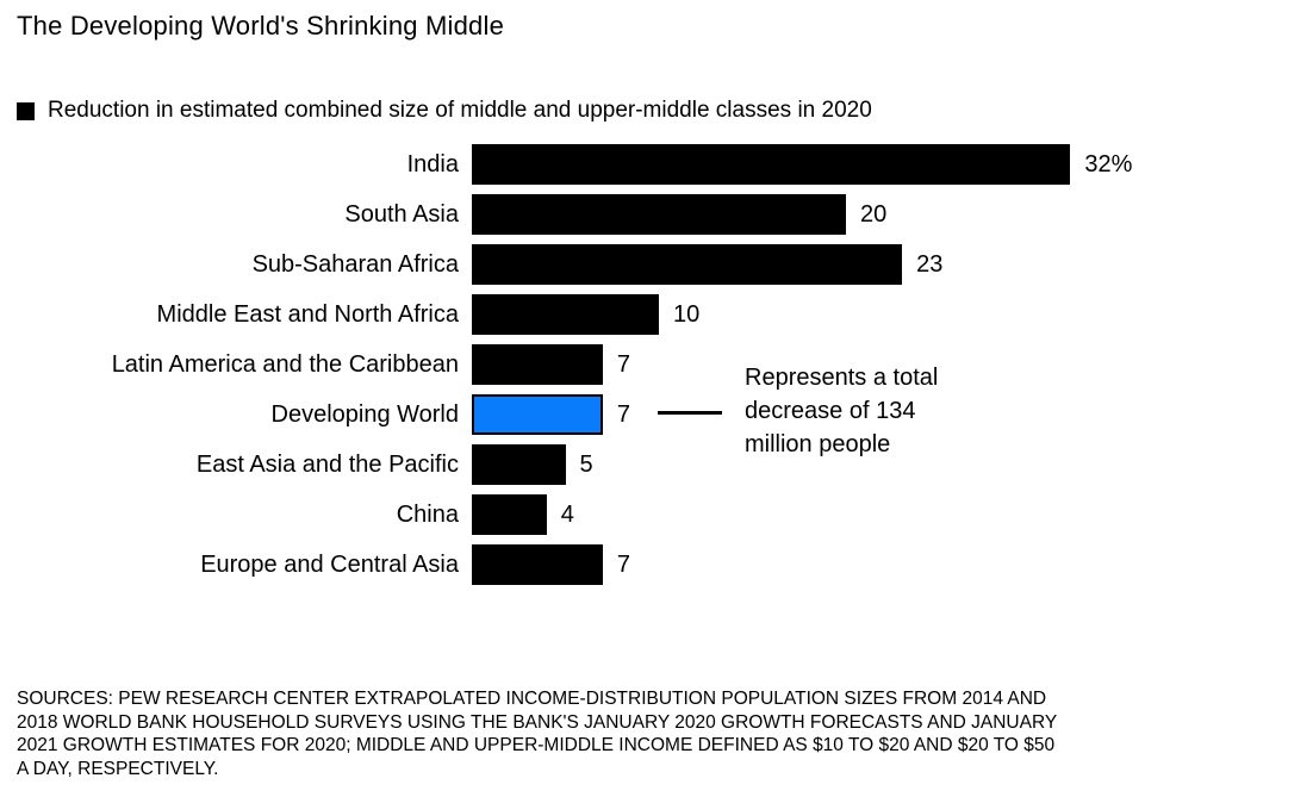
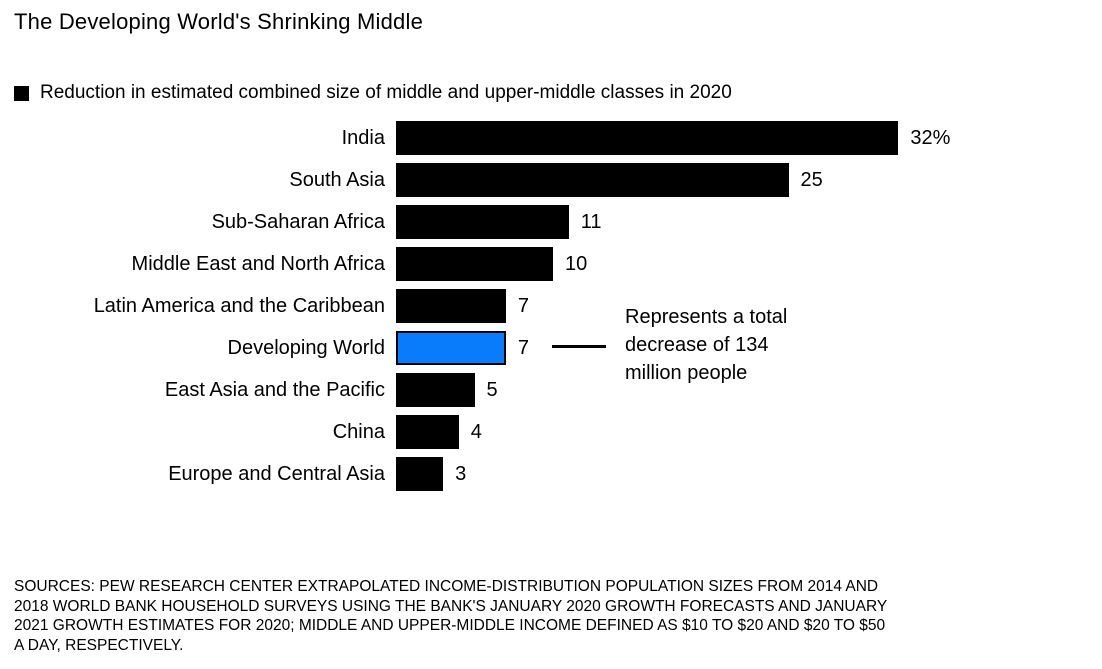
South Asia: 20 -> 25
Sub-Saharan Africa: 23 -> 11
Europe and Central Asia: 7 -> 3
